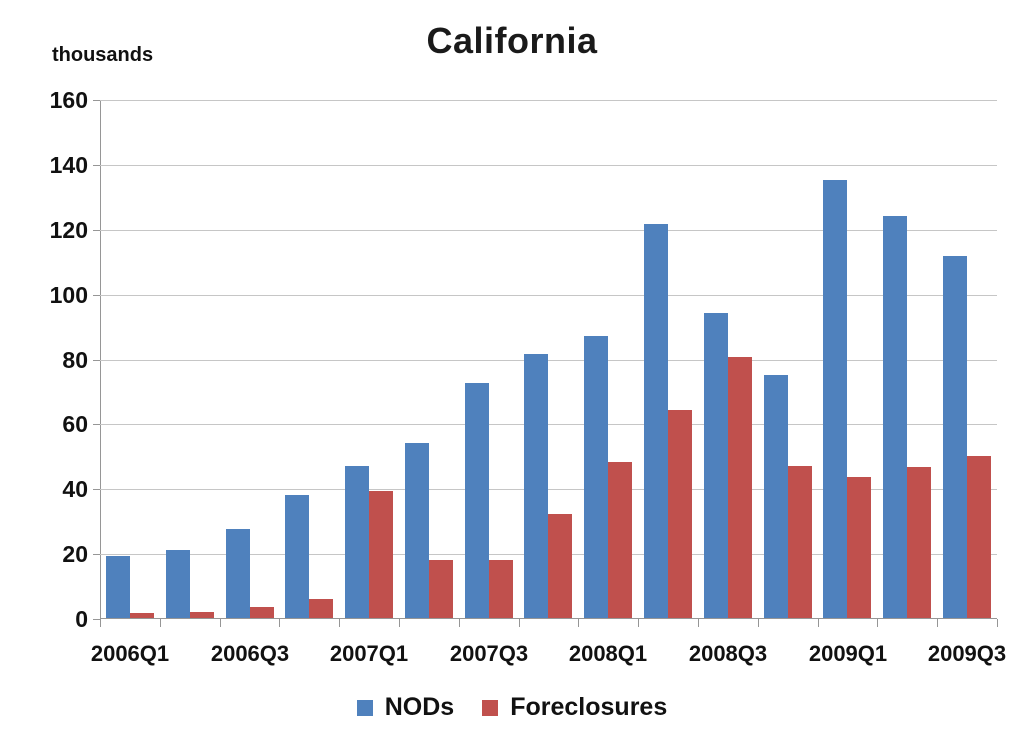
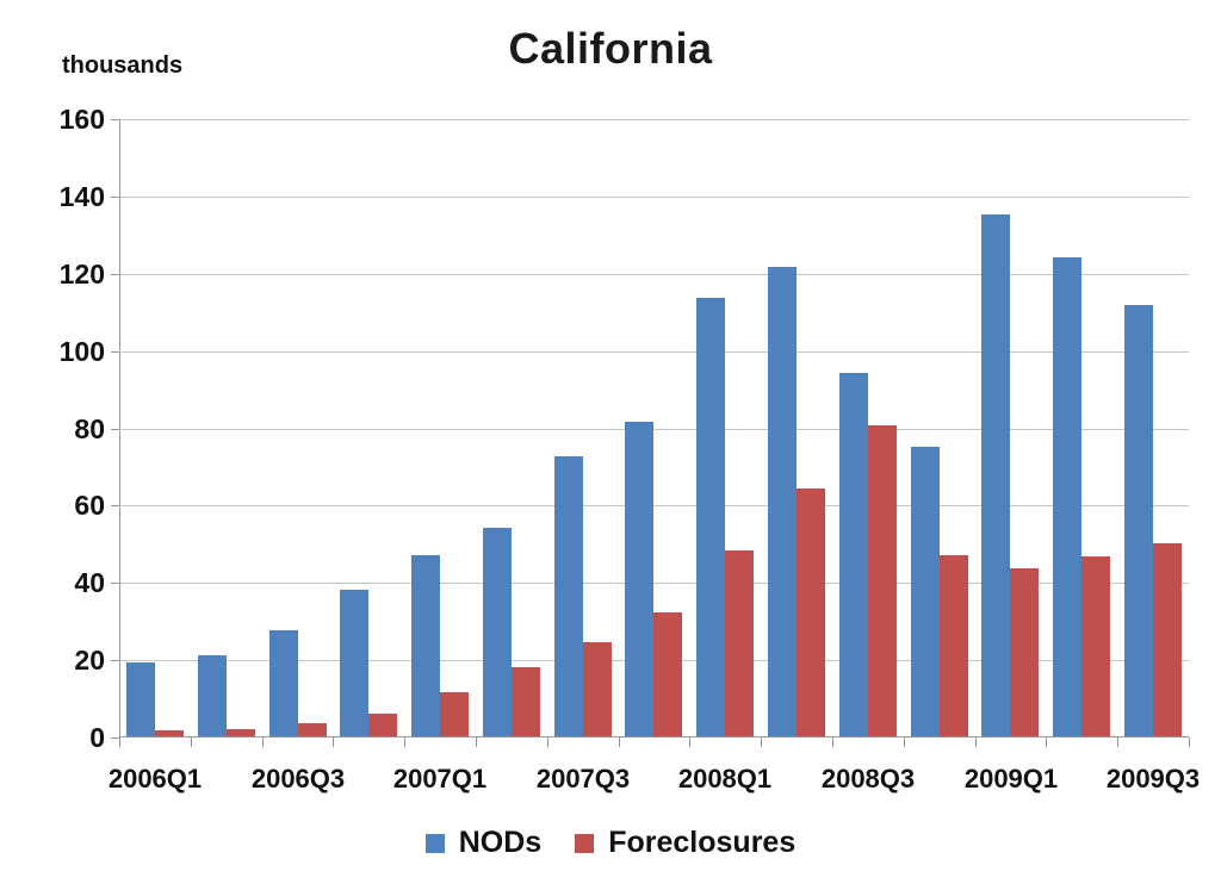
Foreclosures/2007Q1: 39 -> 12
Foreclosures/2007Q3: 18 -> 24
NODs/2008Q1: 87 -> 114
